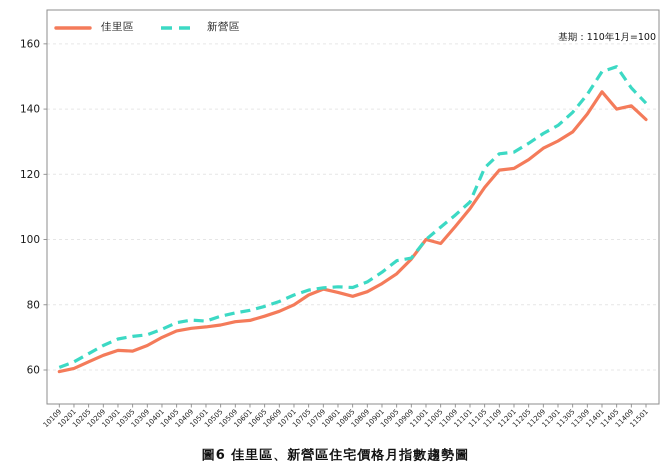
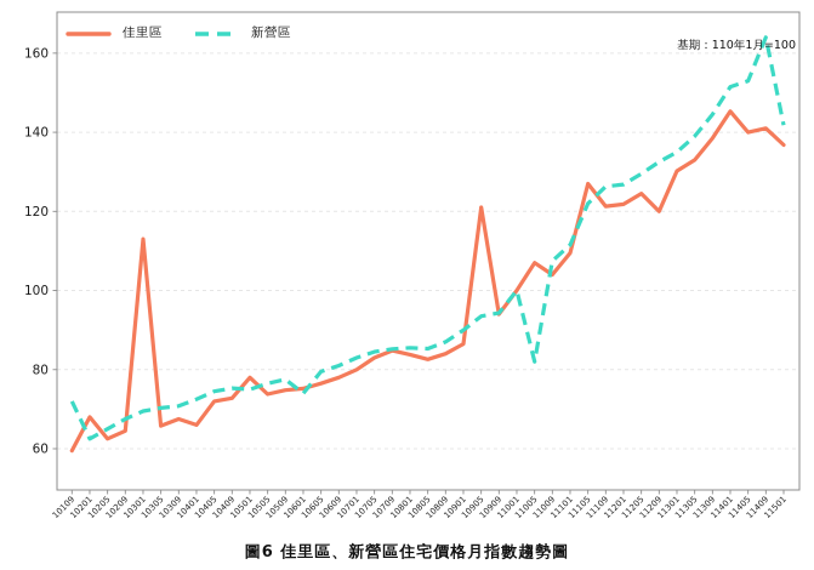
新營區/10109: 61 -> 72
佳里區/10201: 60 -> 68
佳里區/10301: 66 -> 113
佳里區/10401: 70 -> 66
佳里區/10501: 73 -> 78
新營區/10601: 78 -> 74
佳里區/10905: 90 -> 121
佳里區/11005: 99 -> 107
新營區/11005: 104 -> 82
佳里區/11105: 116 -> 127
佳里區/11209: 128 -> 120
新營區/11409: 146 -> 164
